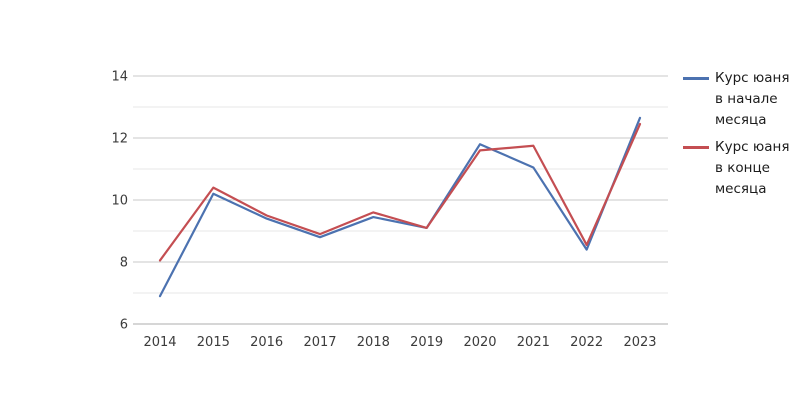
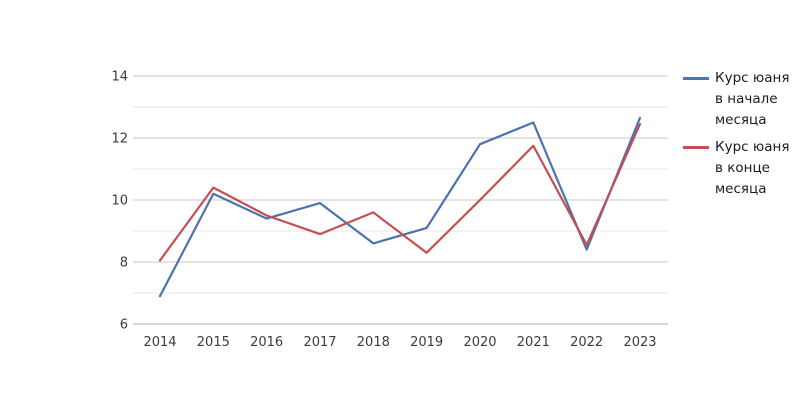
Курс юаня в начале месяца/2017: 8.8 -> 9.9
Курс юаня в начале месяца/2018: 9.4 -> 8.6
Курс юаня в конце месяца/2019: 9.1 -> 8.3
Курс юаня в конце месяца/2020: 11.6 -> 10.0
Курс юаня в начале месяца/2021: 11.1 -> 12.5
